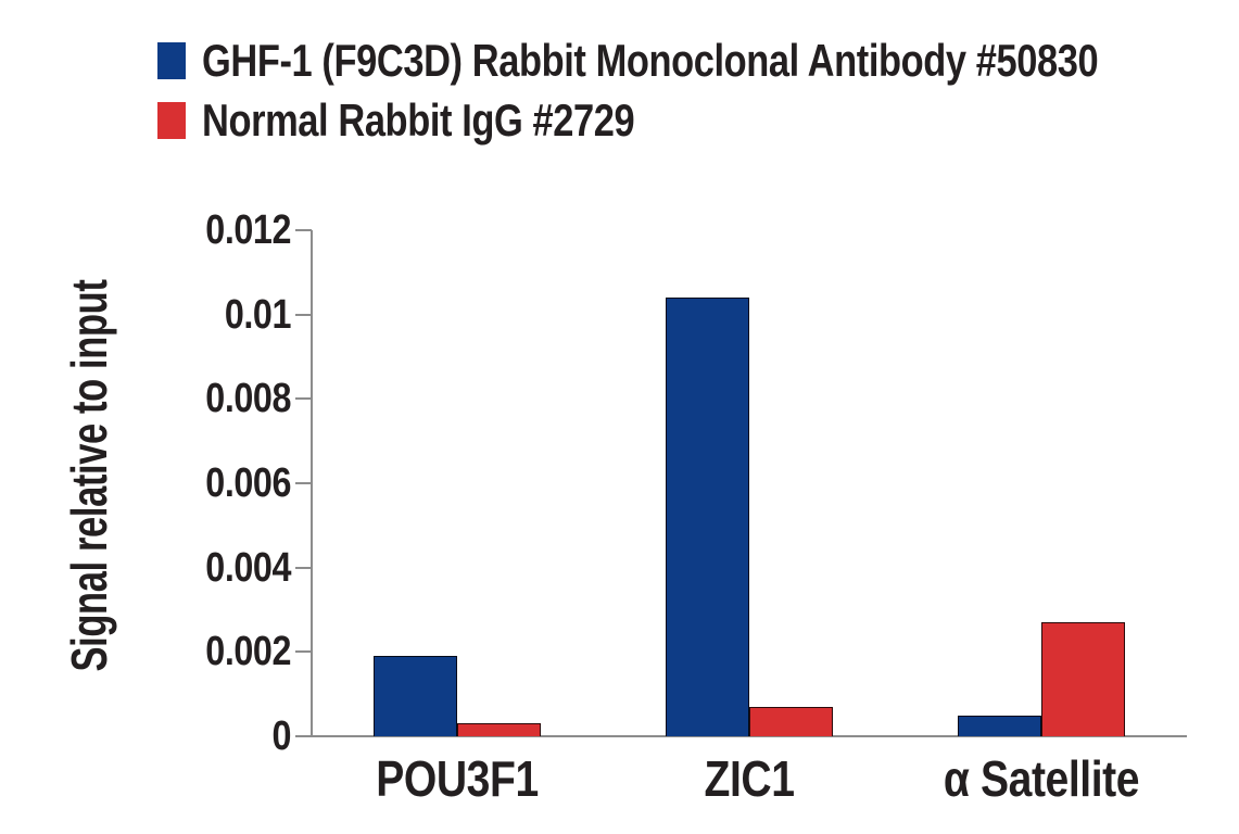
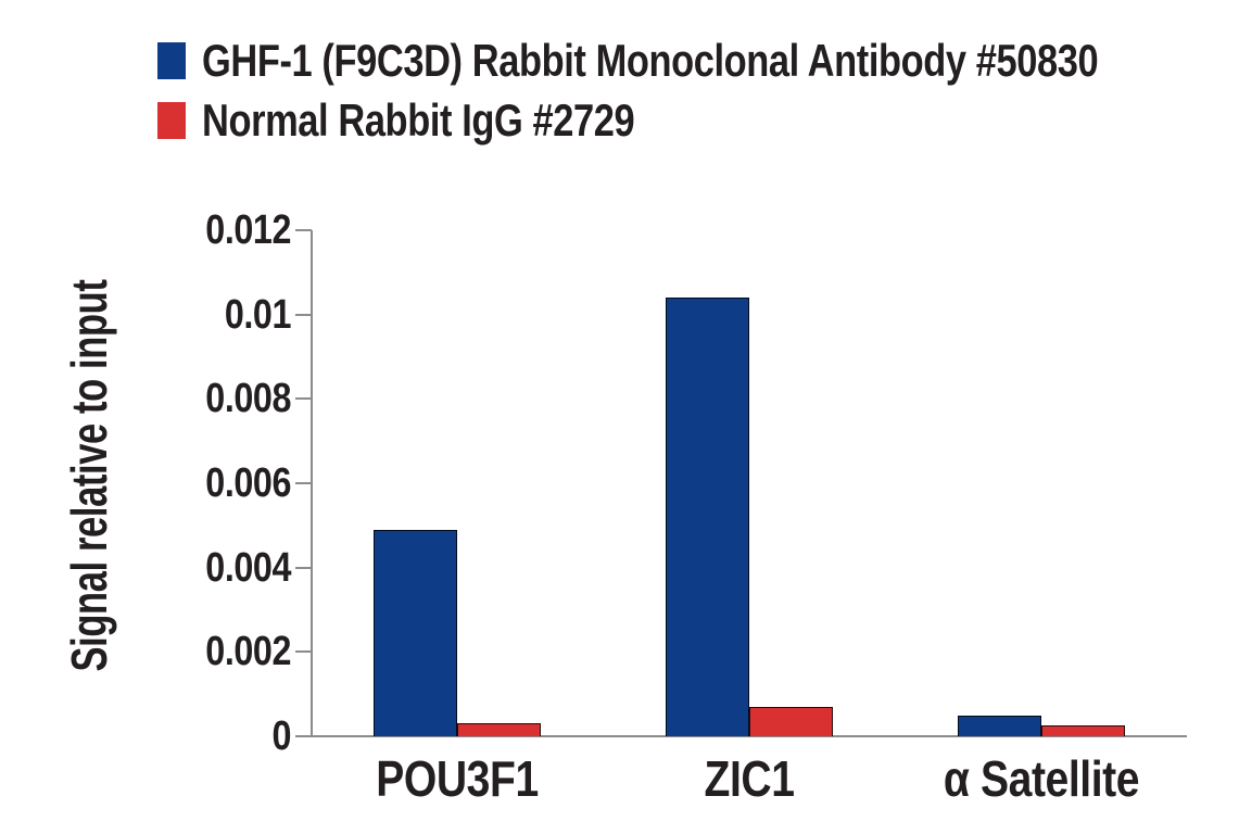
GHF-1 (F9C3D) Rabbit Monoclonal Antibody #50830/POU3F1: 0.0019 -> 0.0049
Normal Rabbit IgG #2729/α Satellite: 0.0027 -> 0.0003
